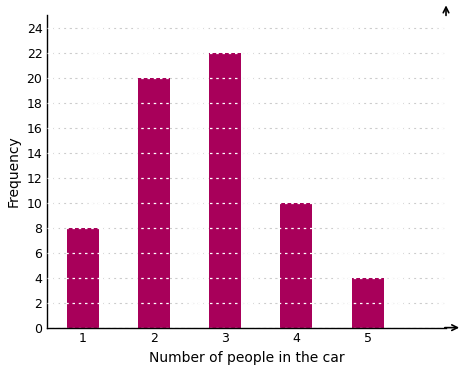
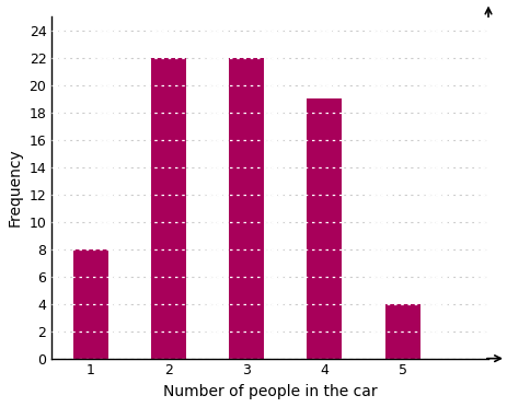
2: 20 -> 22
4: 10 -> 19
